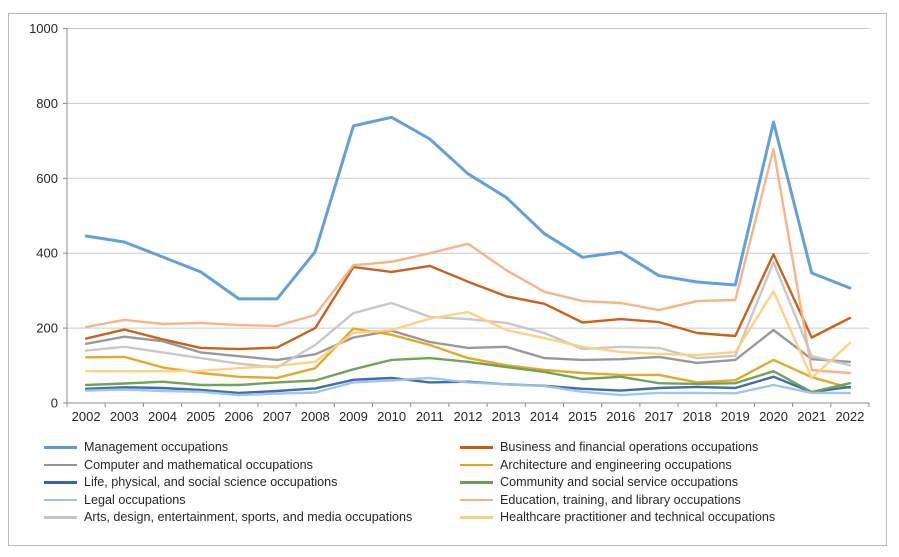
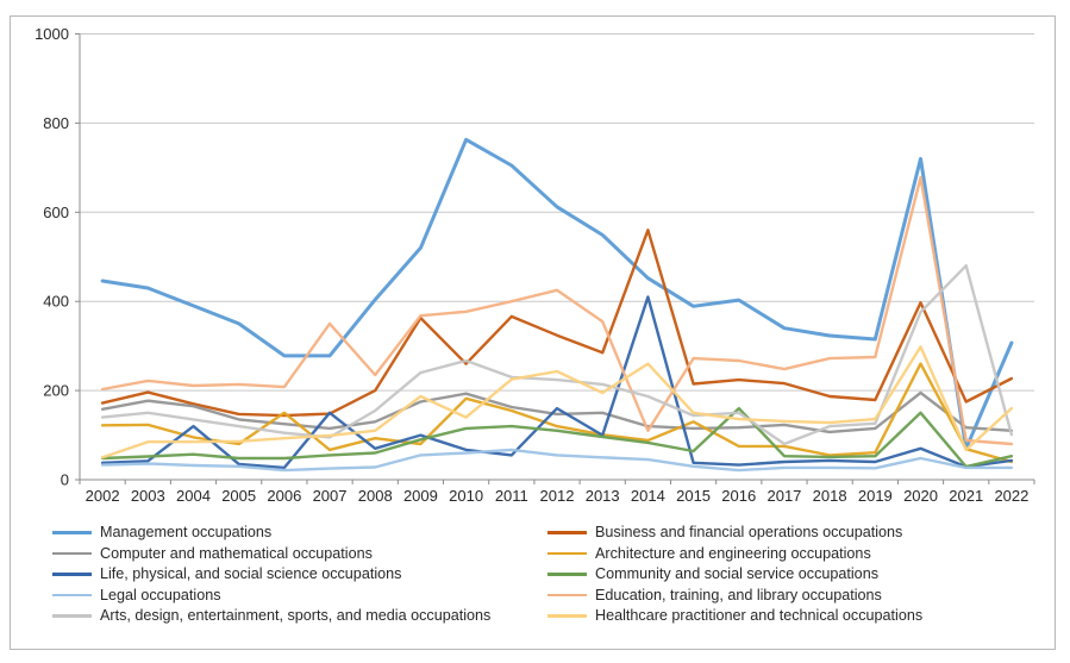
Healthcare practitioner and technical occupations/2002: 80 -> 50
Life, physical, and social science occupations/2004: 40 -> 120
Architecture and engineering occupations/2006: 70 -> 150
Life, physical, and social science occupations/2007: 30 -> 150
Education, training, and library occupations/2007: 210 -> 350
Life, physical, and social science occupations/2008: 40 -> 70
Management occupations/2009: 740 -> 520
Architecture and engineering occupations/2009: 200 -> 80
Life, physical, and social science occupations/2009: 60 -> 100
Business and financial operations occupations/2010: 350 -> 260
Healthcare practitioner and technical occupations/2010: 200 -> 140
Life, physical, and social science occupations/2012: 60 -> 160
Life, physical, and social science occupations/2013: 50 -> 100
Business and financial operations occupations/2014: 260 -> 560
Life, physical, and social science occupations/2014: 50 -> 410
Education, training, and library occupations/2014: 300 -> 110
Healthcare practitioner and technical occupations/2014: 170 -> 260
Architecture and engineering occupations/2015: 80 -> 130
Community and social service occupations/2016: 70 -> 160
Arts, design, entertainment, sports, and media occupations/2017: 150 -> 80
Management occupations/2020: 750 -> 720
Architecture and engineering occupations/2020: 120 -> 260
Community and social service occupations/2020: 80 -> 150
Management occupations/2021: 350 -> 70
Arts, design, entertainment, sports, and media occupations/2021: 120 -> 480
